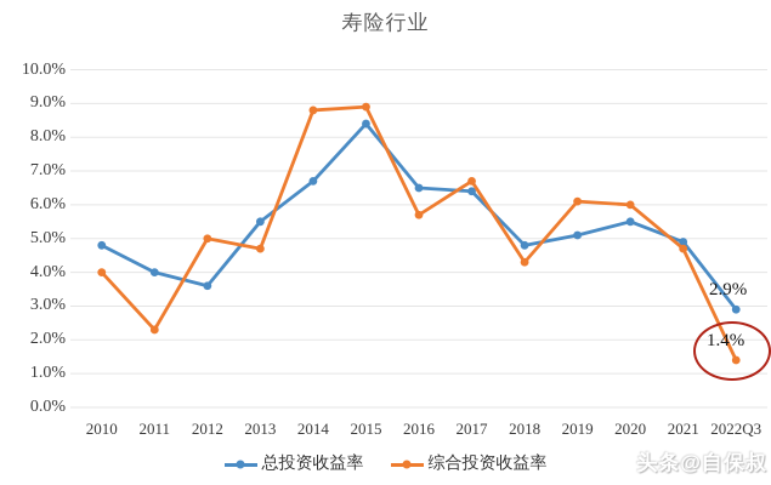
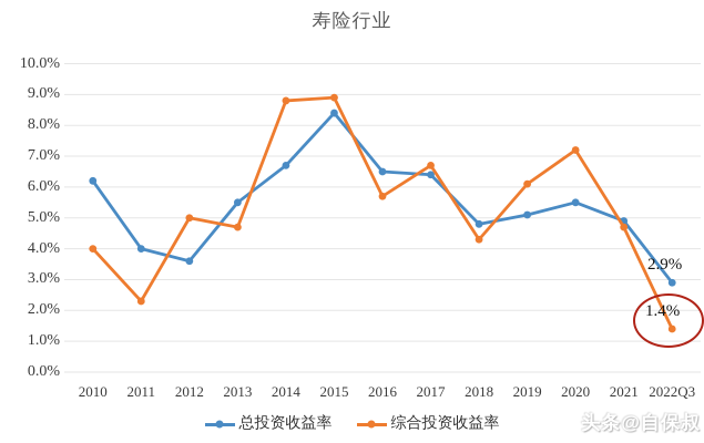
总投资收益率/2010: 4.8% -> 6.2%
综合投资收益率/2020: 6.0% -> 7.2%
